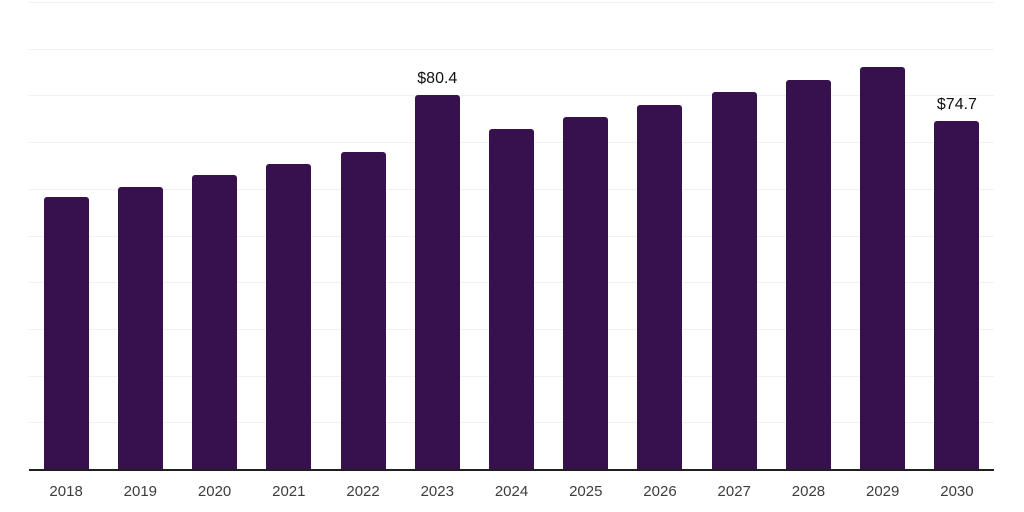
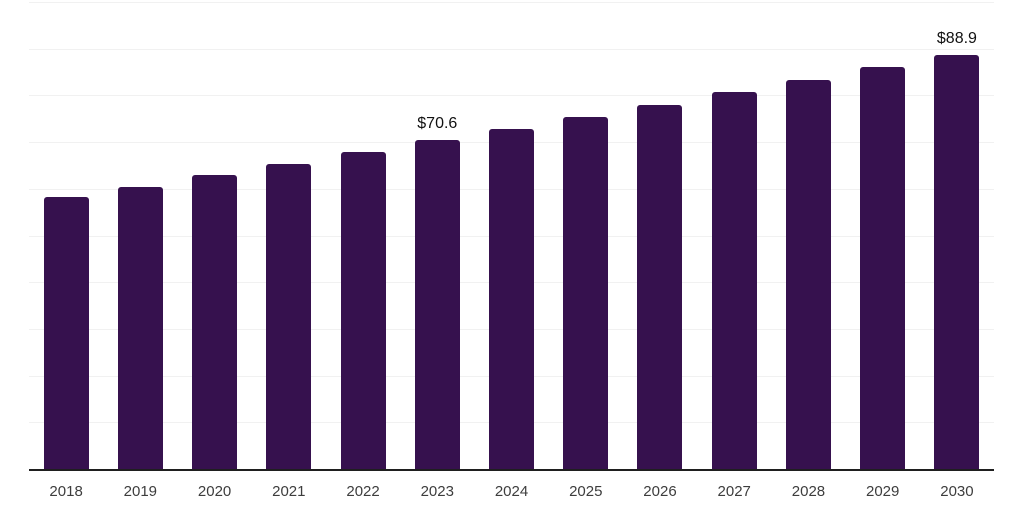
2023: $80.4 -> $70.6
2030: $74.7 -> $88.9
